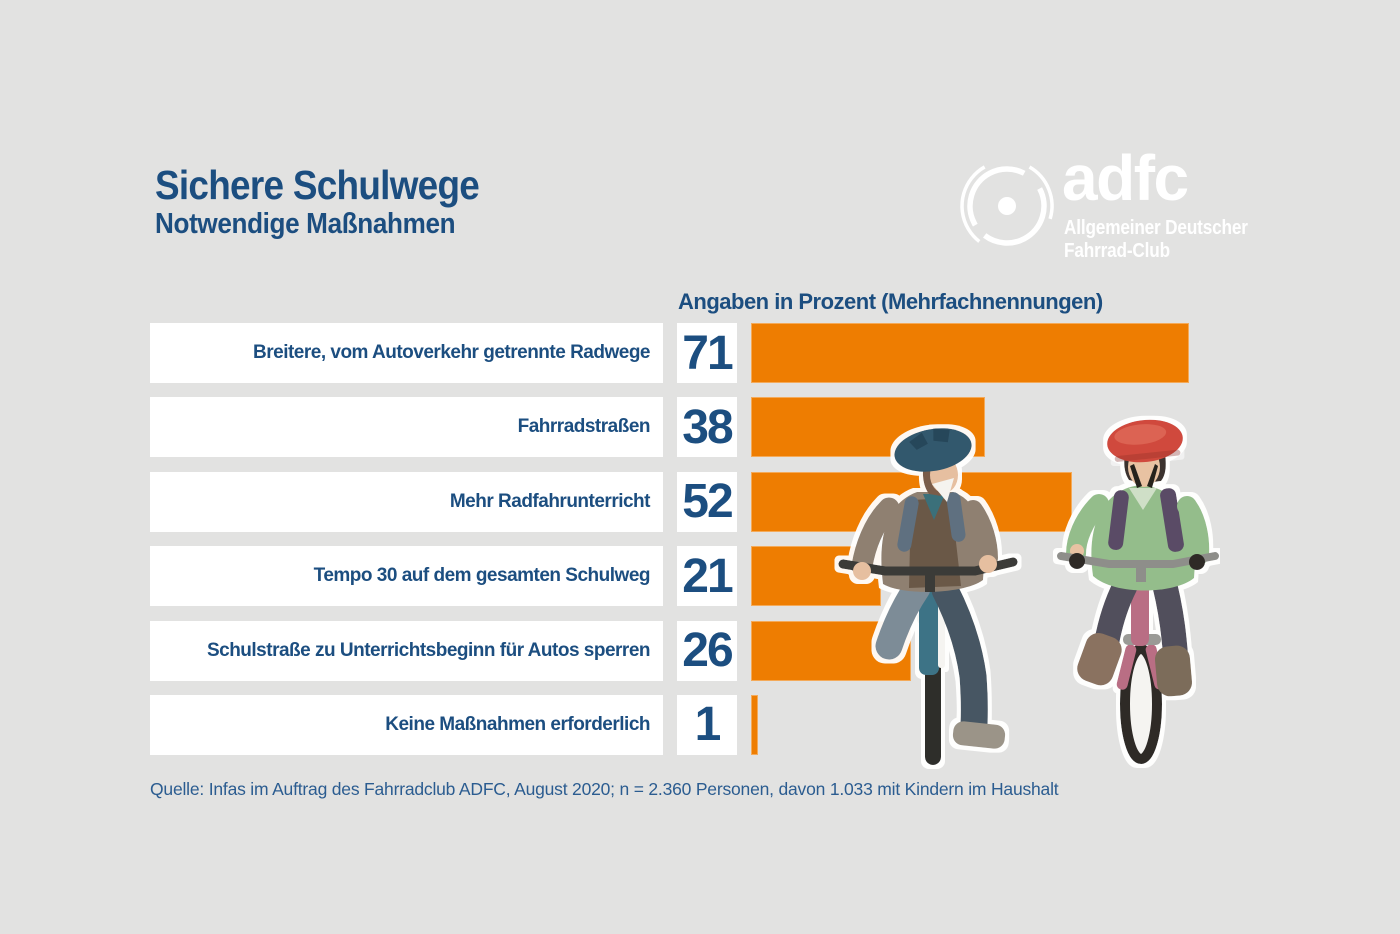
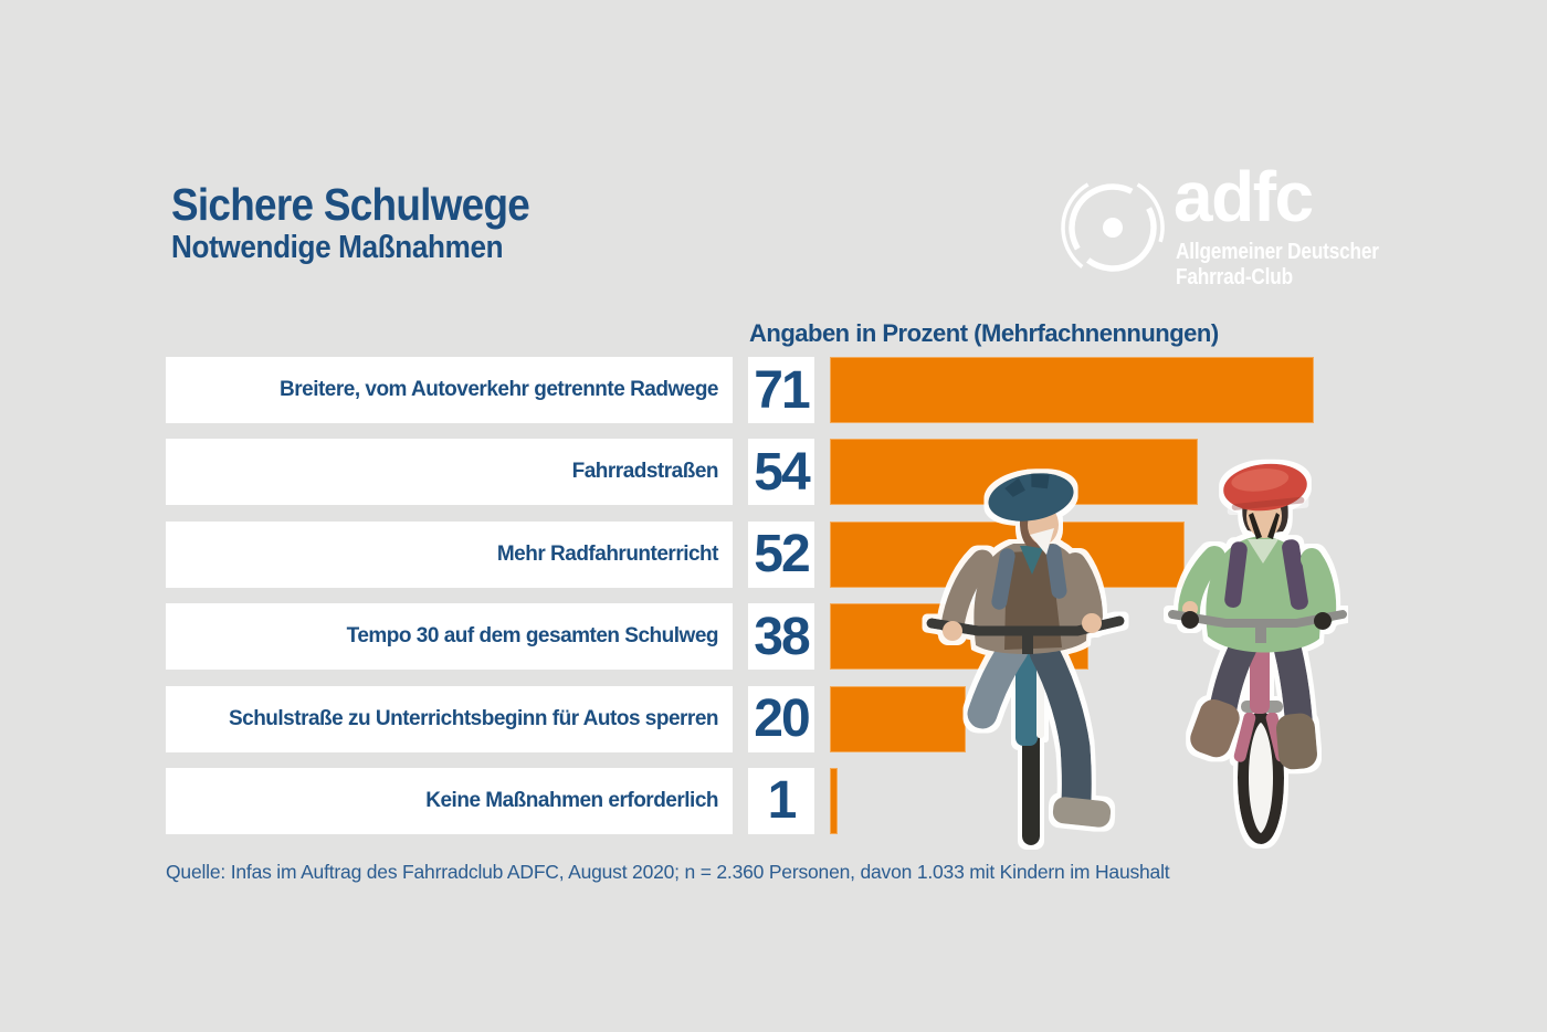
Fahrradstraßen: 38 -> 54
Tempo 30 auf dem gesamten Schulweg: 21 -> 38
Schulstraße zu Unterrichtsbeginn für Autos sperren: 26 -> 20
